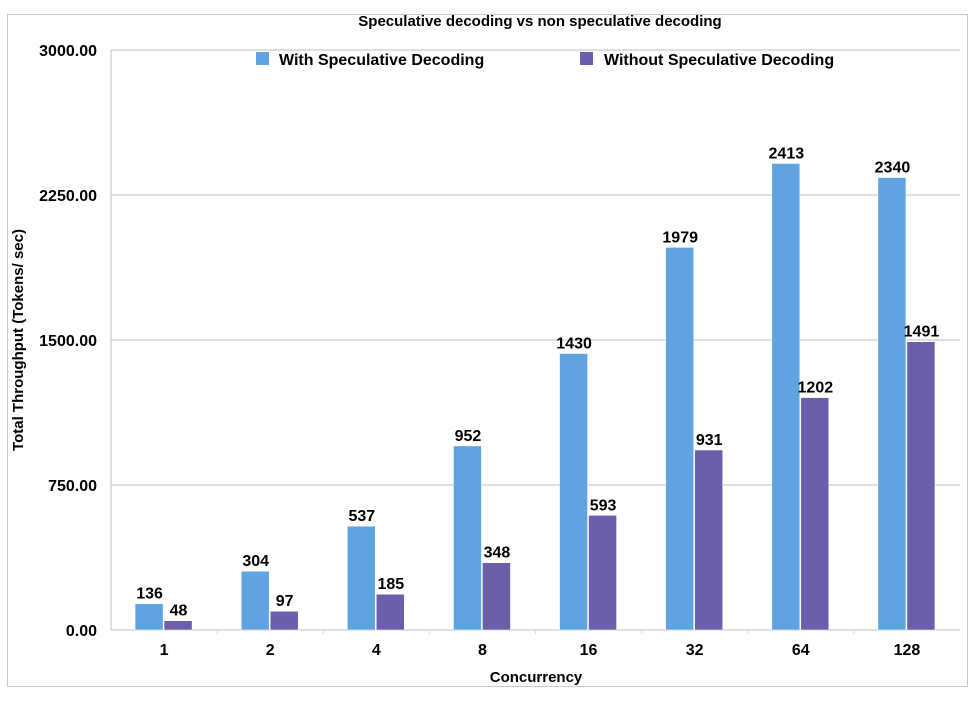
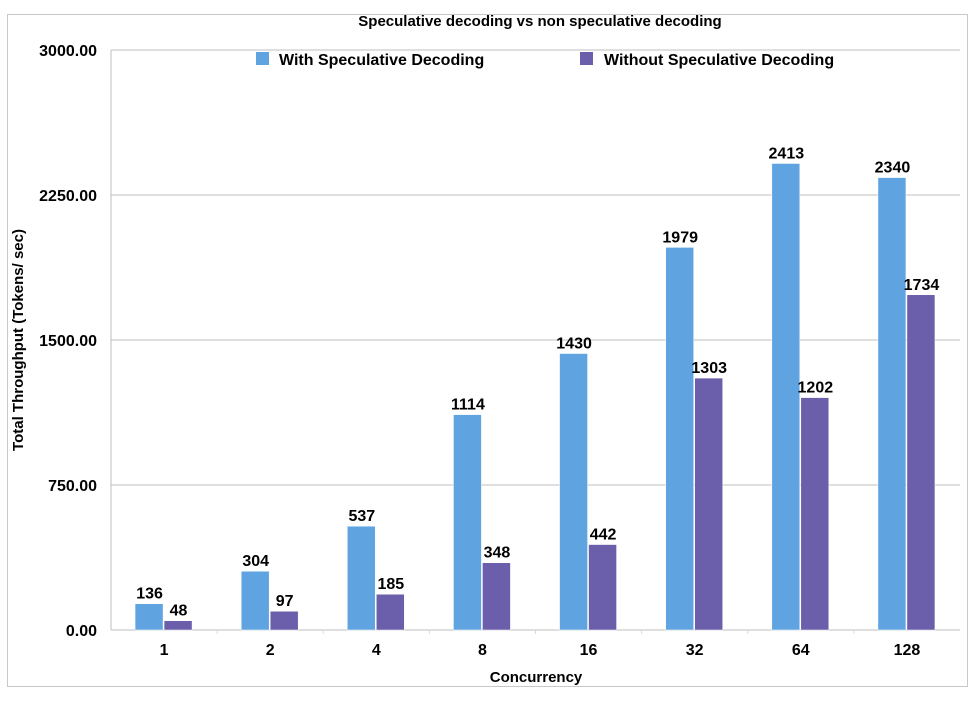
With Speculative Decoding/8: 952 -> 1114
Without Speculative Decoding/16: 593 -> 442
Without Speculative Decoding/32: 931 -> 1303
Without Speculative Decoding/128: 1491 -> 1734
